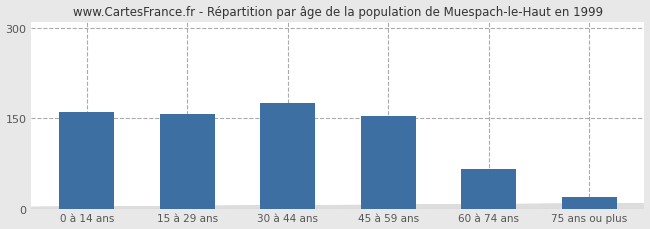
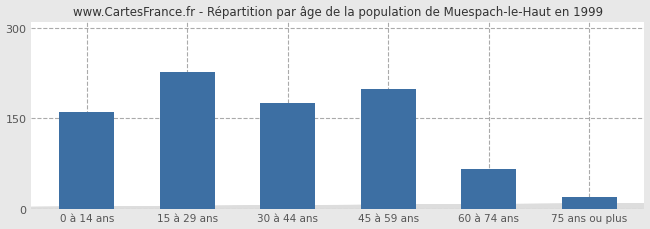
15 à 29 ans: 157 -> 226
45 à 59 ans: 153 -> 198
